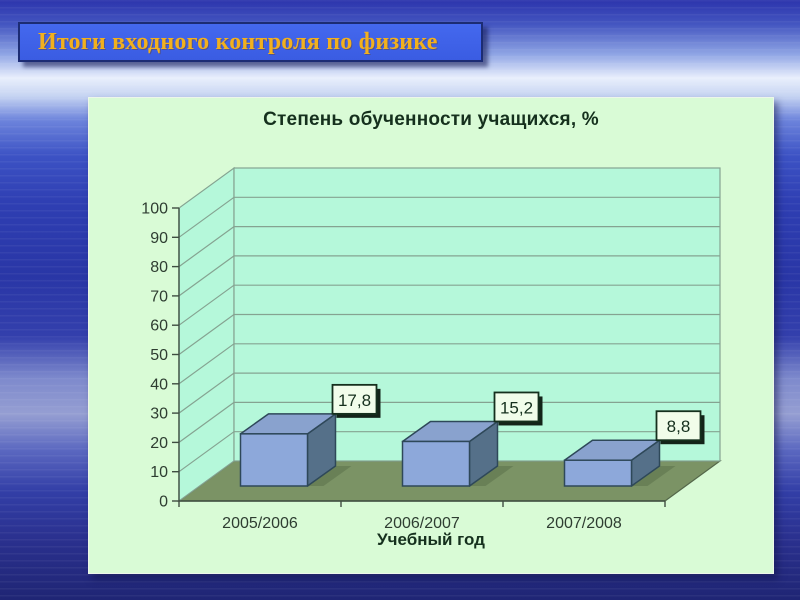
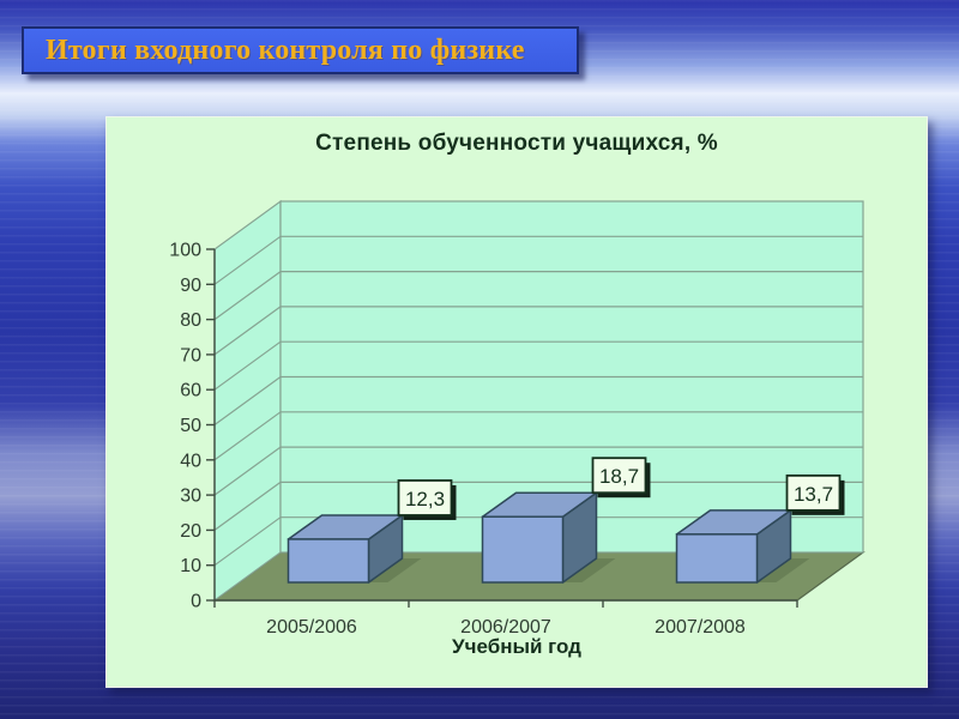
2005/2006: 17,8 -> 12,3
2006/2007: 15,2 -> 18,7
2007/2008: 8,8 -> 13,7
